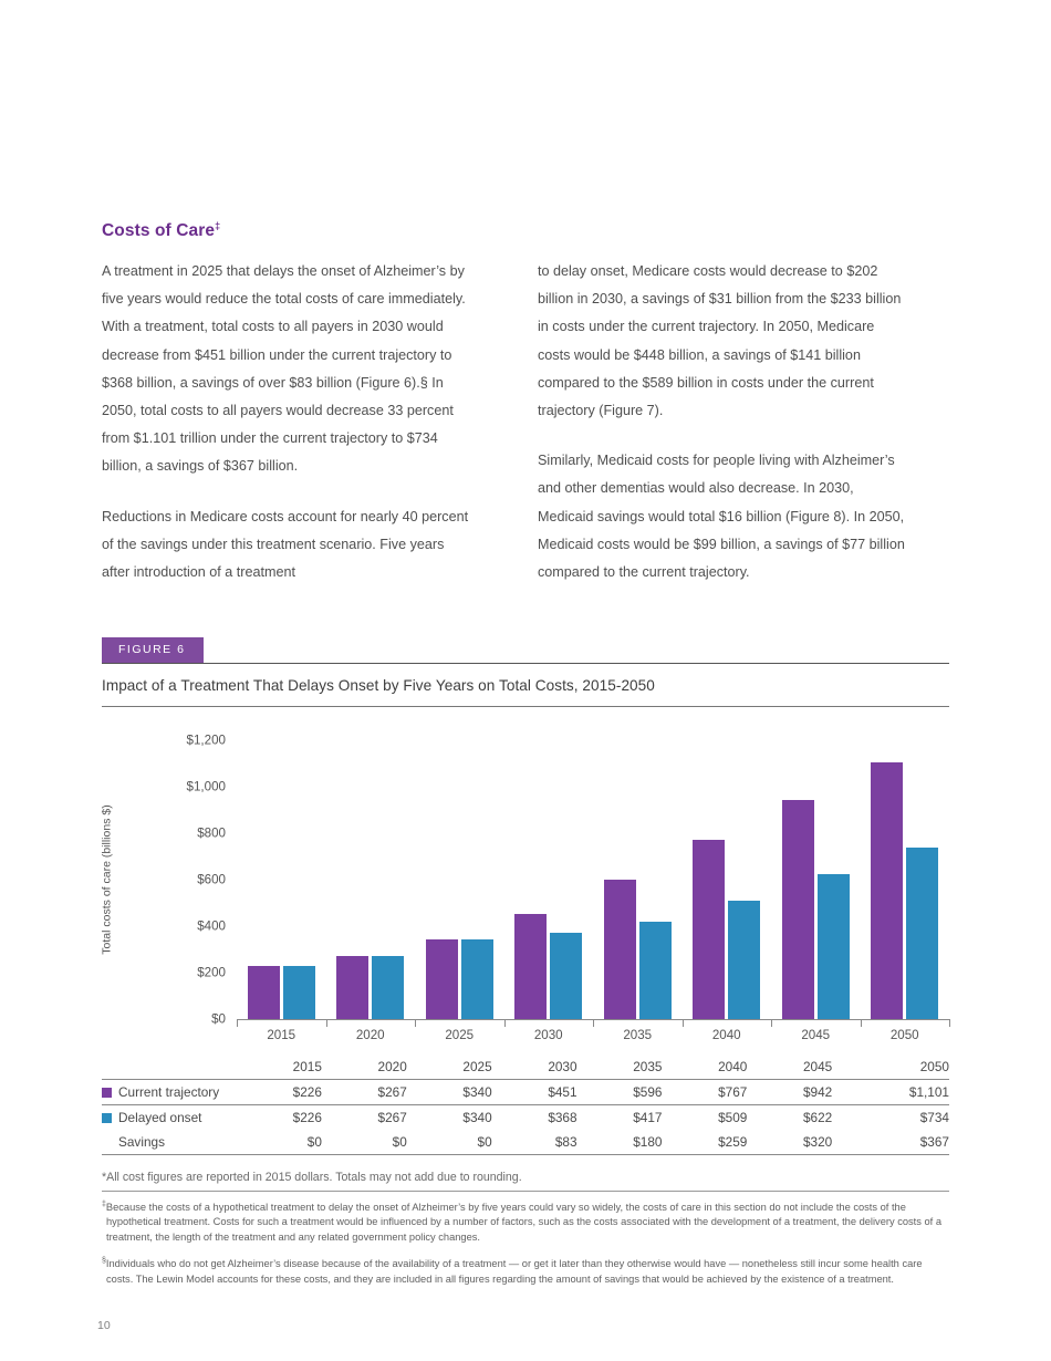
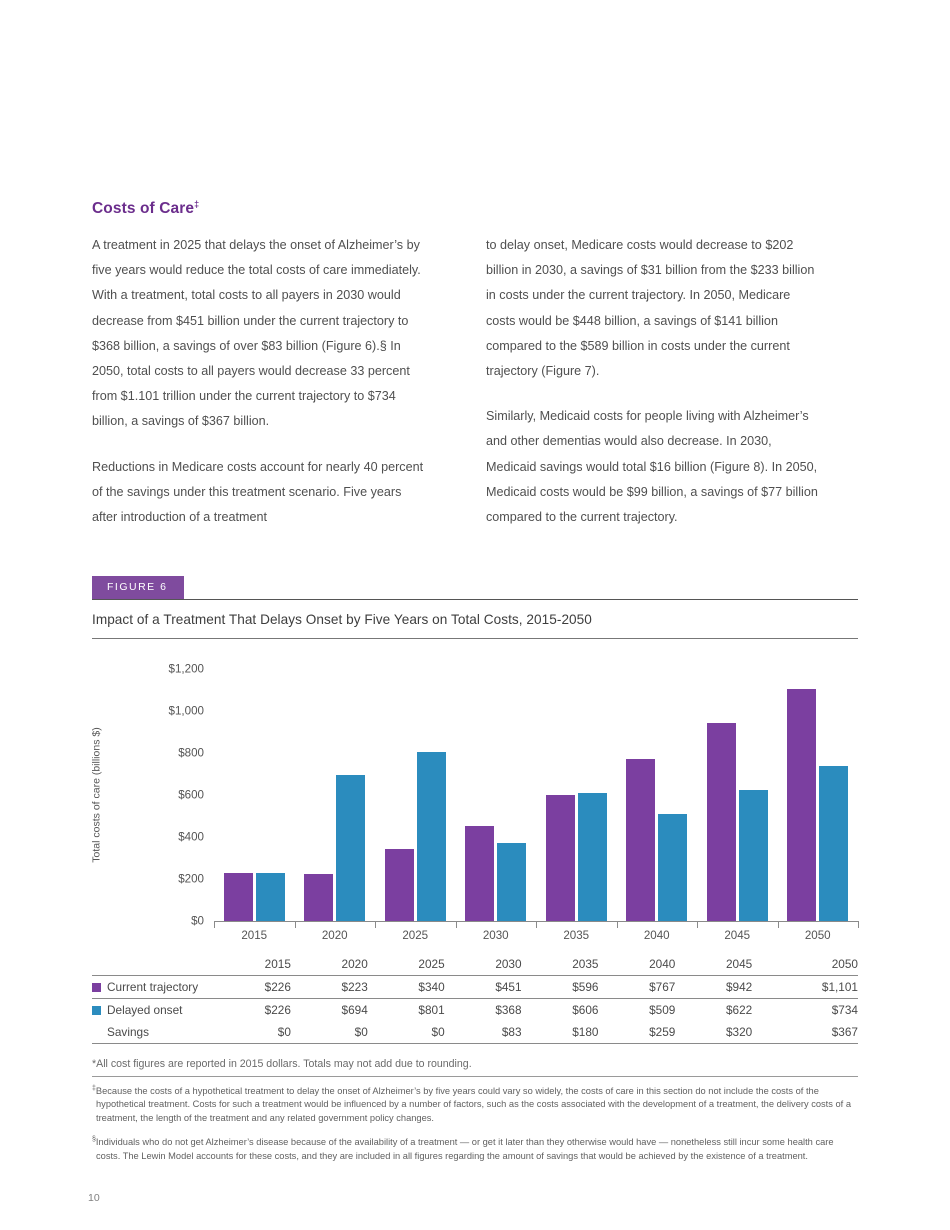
Current trajectory/2020: $267 -> $223
Delayed onset/2020: $267 -> $694
Delayed onset/2025: $340 -> $801
Delayed onset/2035: $417 -> $606
